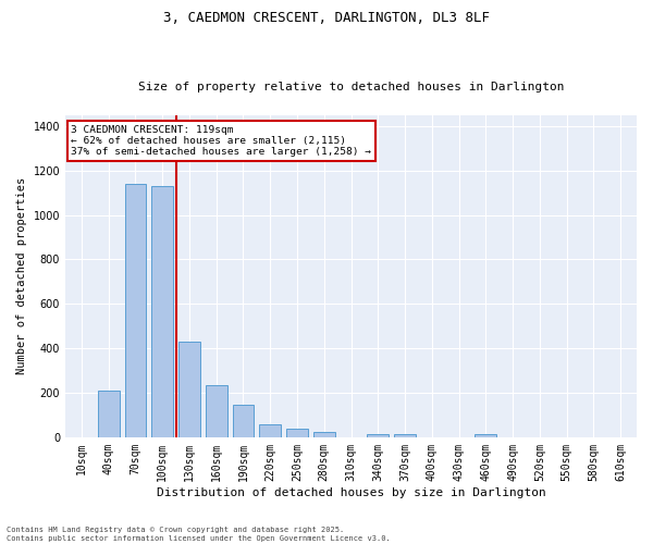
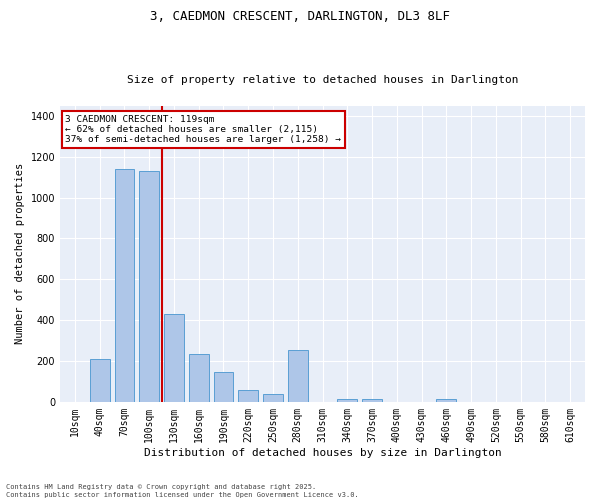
280sqm: 22 -> 255
